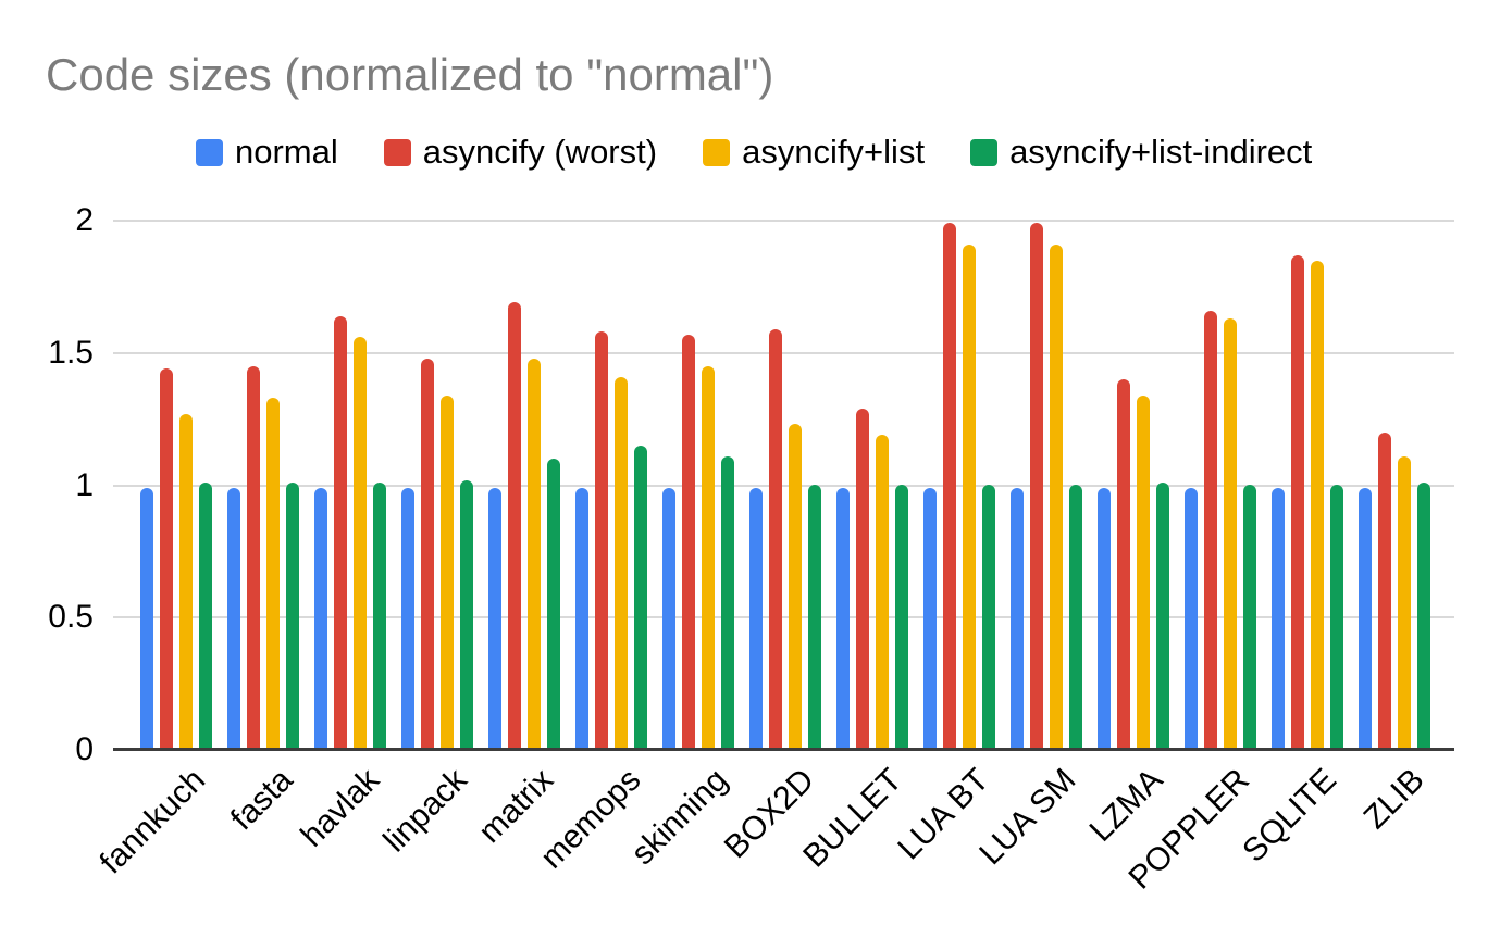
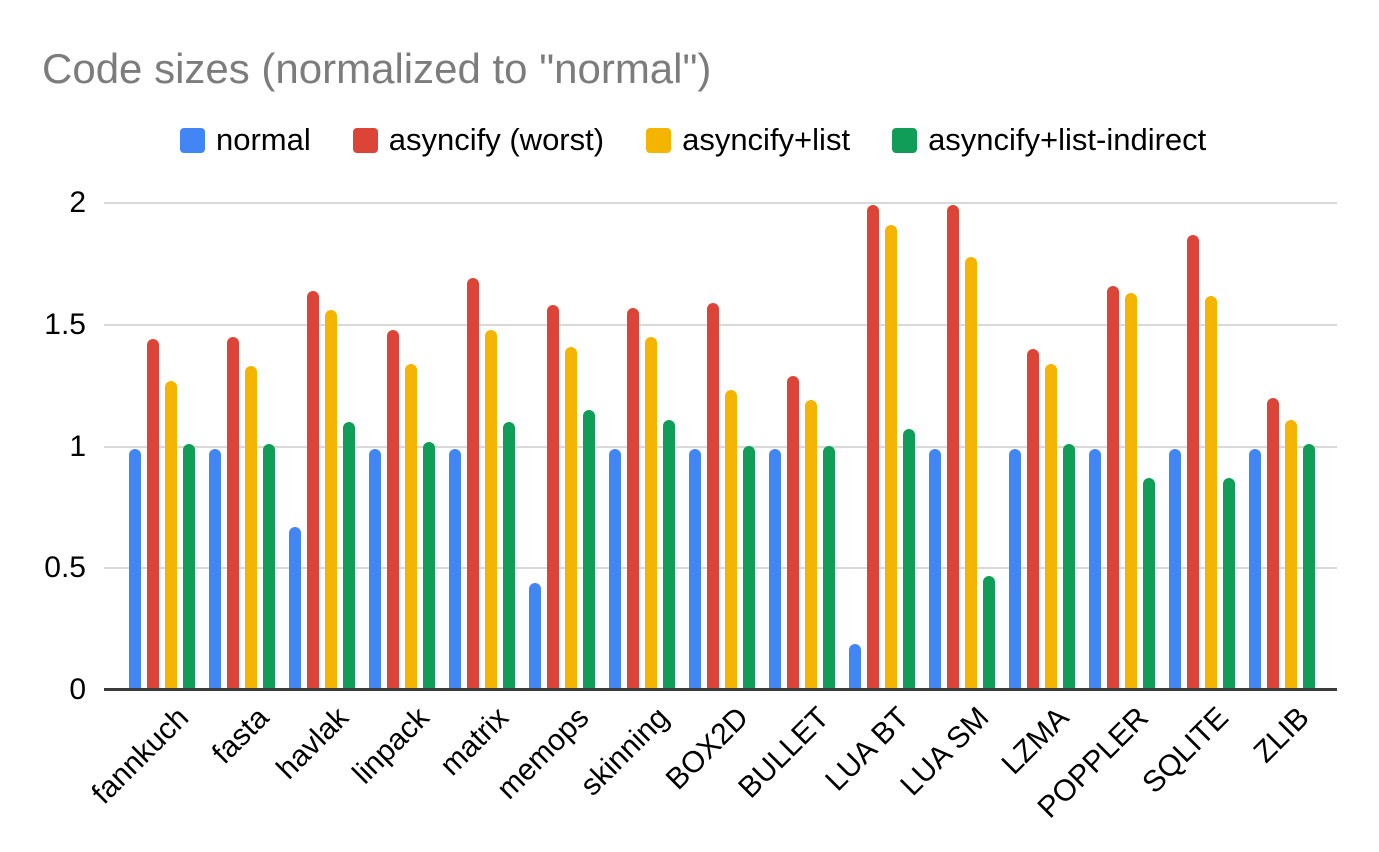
normal/havlak: 0.99 -> 0.67
asyncify+list-indirect/havlak: 1.01 -> 1.10
normal/memops: 0.99 -> 0.44
normal/LUA BT: 0.99 -> 0.19
asyncify+list-indirect/LUA BT: 1.00 -> 1.07
asyncify+list/LUA SM: 1.91 -> 1.78
asyncify+list-indirect/LUA SM: 1.00 -> 0.47
asyncify+list-indirect/POPPLER: 1.00 -> 0.87
asyncify+list/SQLITE: 1.85 -> 1.62
asyncify+list-indirect/SQLITE: 1.00 -> 0.87
